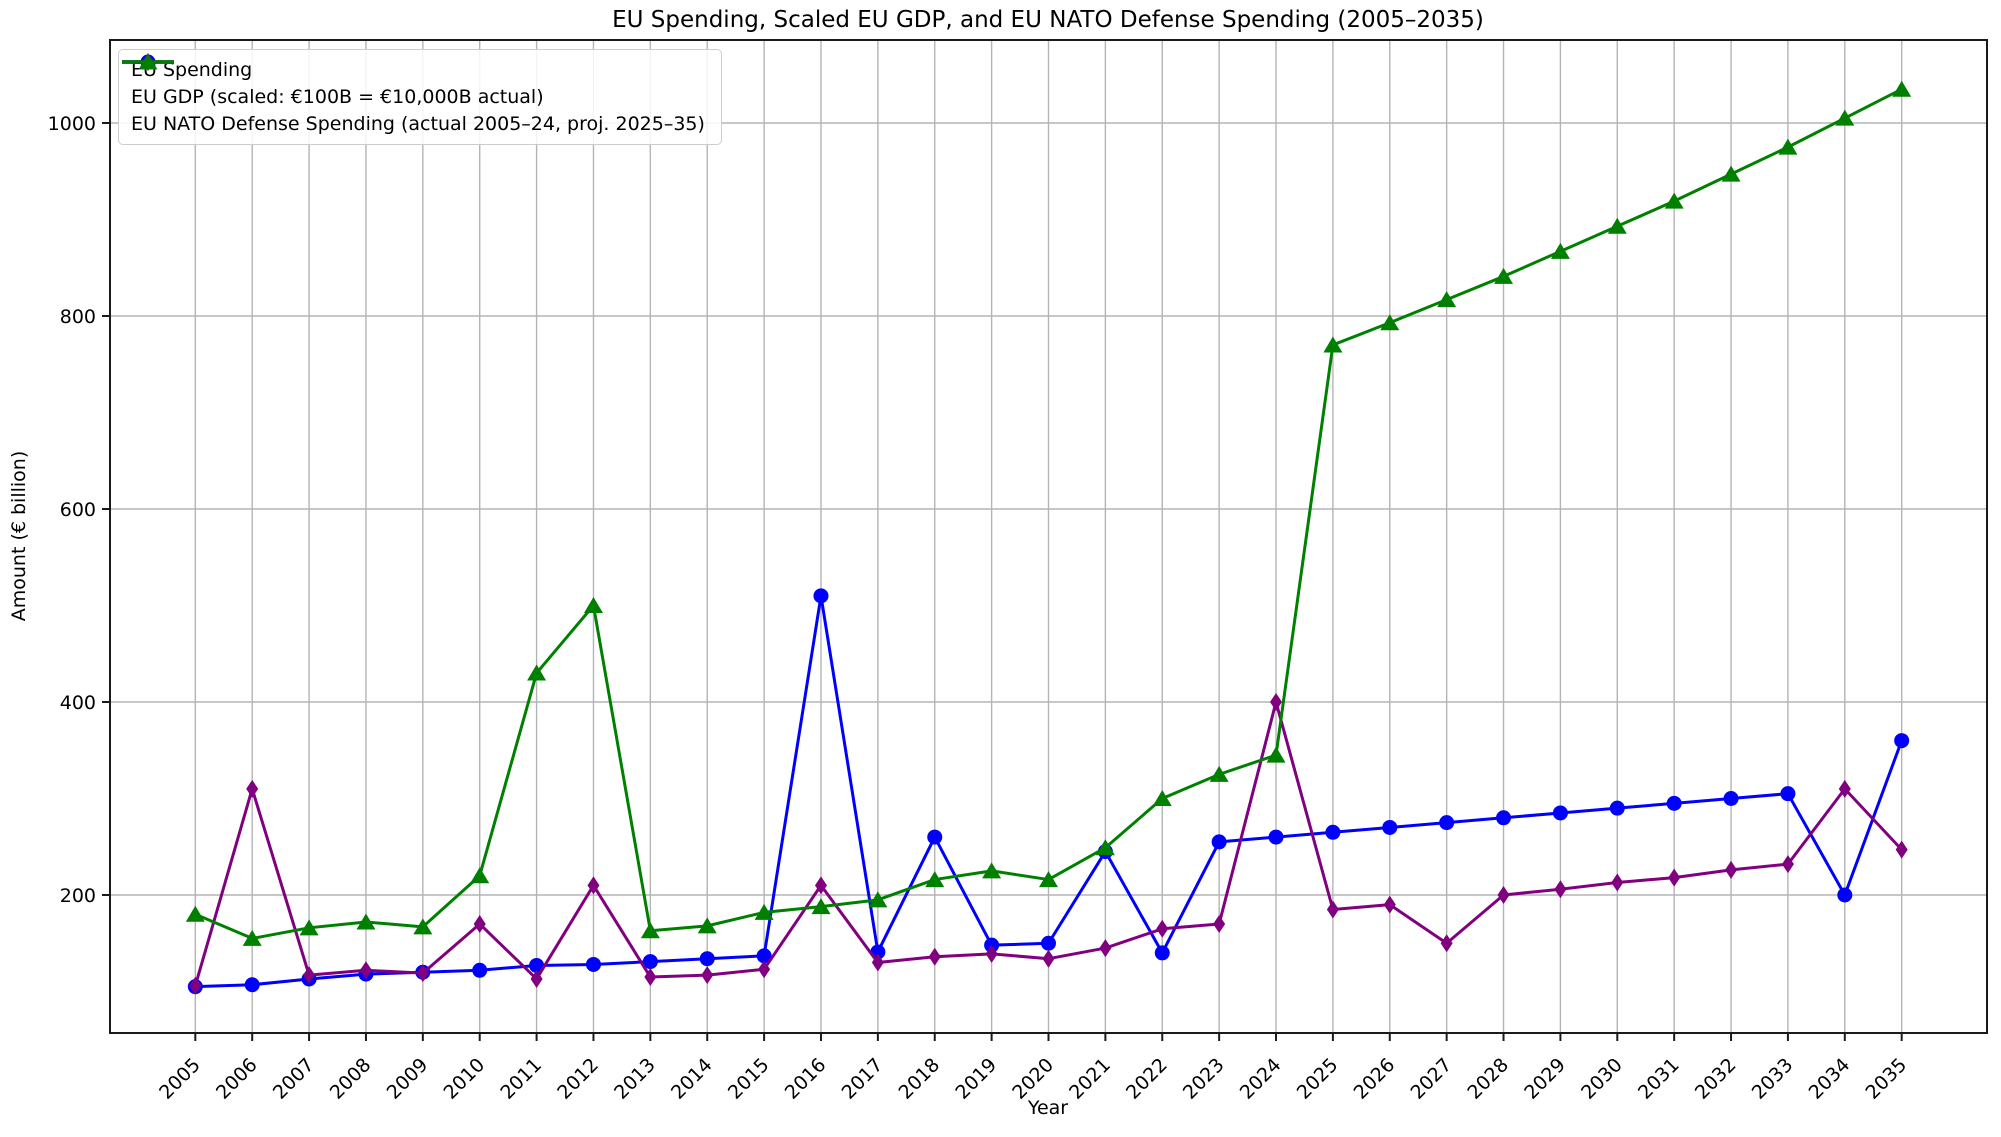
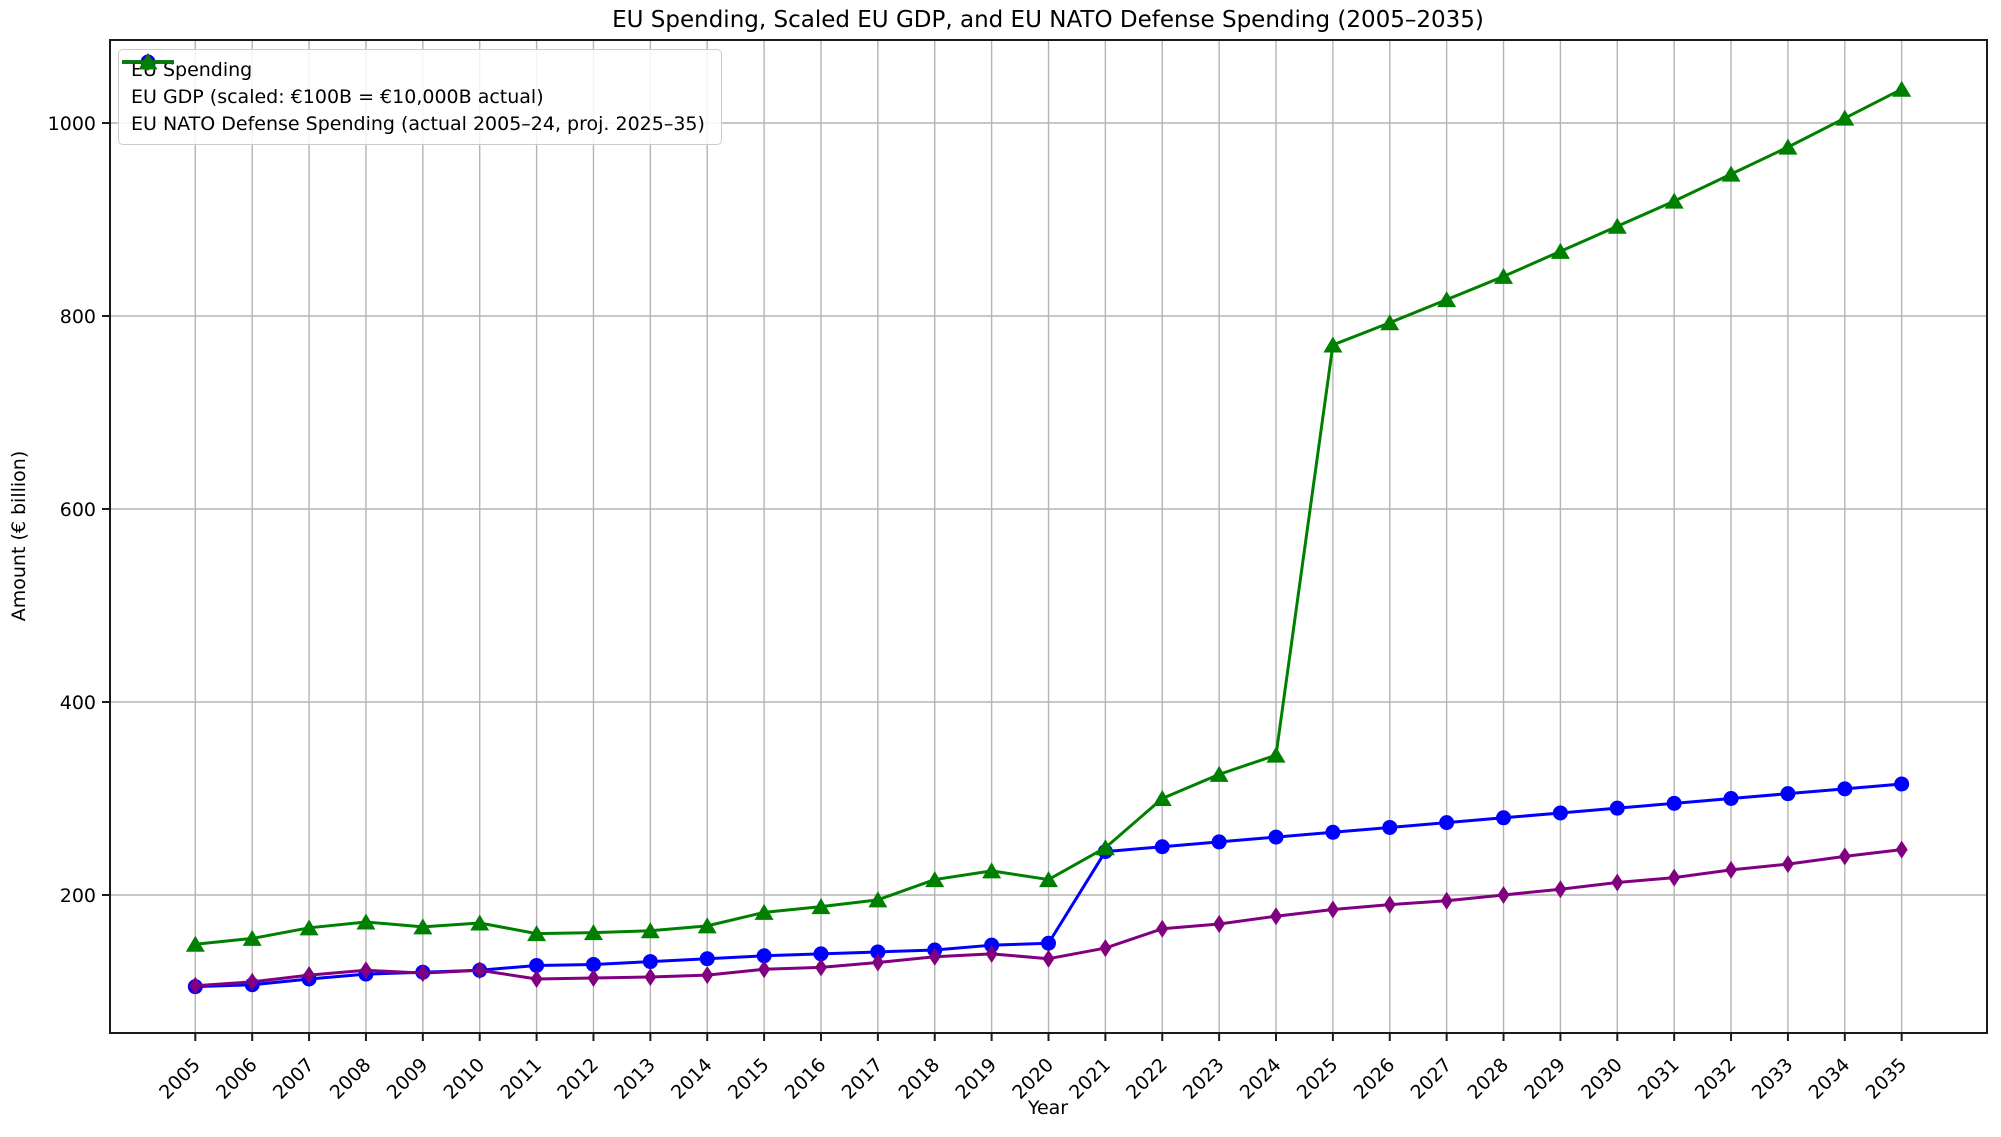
EU NATO Defense Spending (actual 2005–24, proj. 2025–35)/2005: 180 -> 150
EU GDP (scaled: €100B = €10,000B actual)/2006: 310 -> 110
EU GDP (scaled: €100B = €10,000B actual)/2010: 170 -> 120
EU NATO Defense Spending (actual 2005–24, proj. 2025–35)/2010: 220 -> 170
EU NATO Defense Spending (actual 2005–24, proj. 2025–35)/2011: 430 -> 160
EU GDP (scaled: €100B = €10,000B actual)/2012: 210 -> 110
EU NATO Defense Spending (actual 2005–24, proj. 2025–35)/2012: 500 -> 160
EU Spending/2016: 510 -> 140
EU GDP (scaled: €100B = €10,000B actual)/2016: 210 -> 120
EU Spending/2018: 260 -> 140
EU Spending/2022: 140 -> 250
EU GDP (scaled: €100B = €10,000B actual)/2024: 400 -> 180
EU GDP (scaled: €100B = €10,000B actual)/2027: 150 -> 190
EU Spending/2034: 200 -> 310
EU GDP (scaled: €100B = €10,000B actual)/2034: 310 -> 240
EU Spending/2035: 360 -> 320
